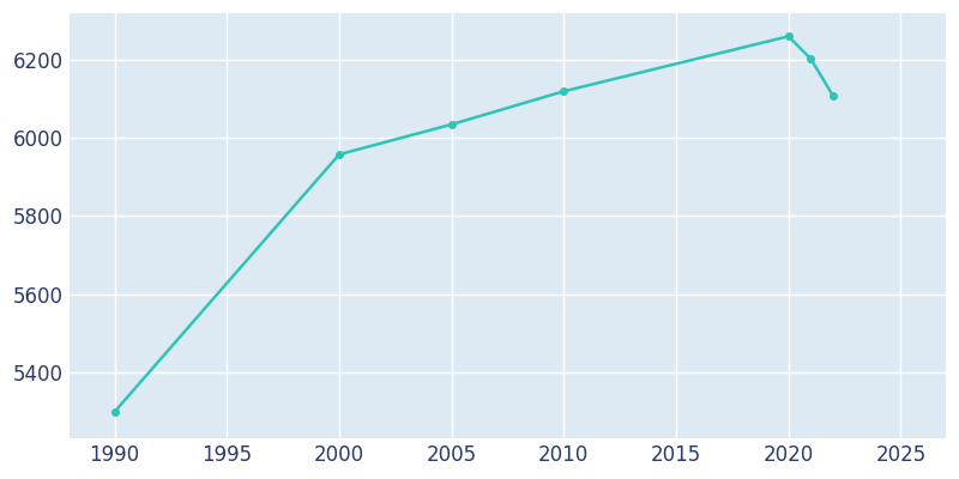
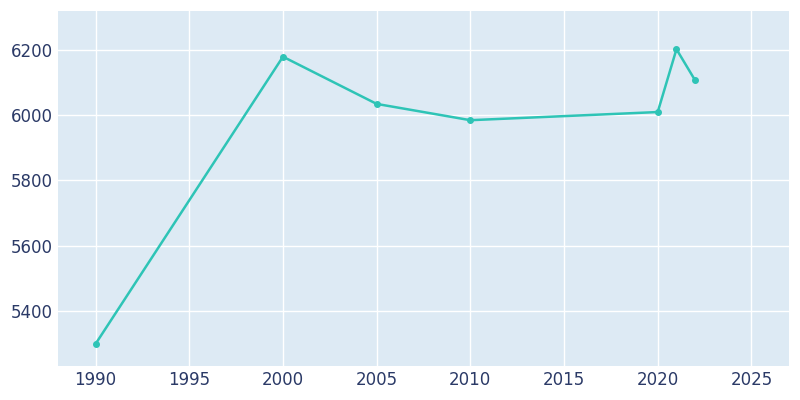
2000: 5958 -> 6180
2010: 6120 -> 5985
2020: 6261 -> 6010
